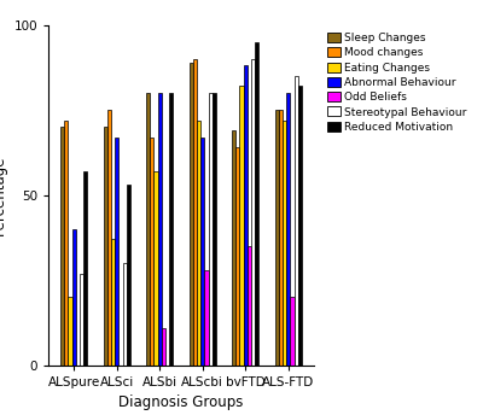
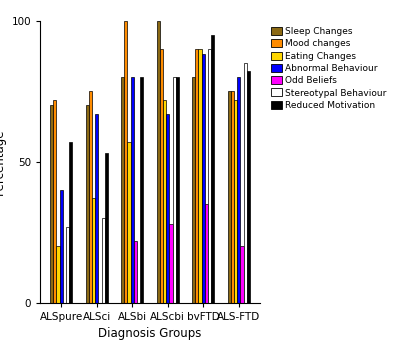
Mood changes/ALSbi: 67 -> 100
Odd Beliefs/ALSbi: 11 -> 22
Sleep Changes/ALScbi: 89 -> 100
Sleep Changes/bvFTD: 69 -> 80
Mood changes/bvFTD: 64 -> 90
Eating Changes/bvFTD: 82 -> 90
